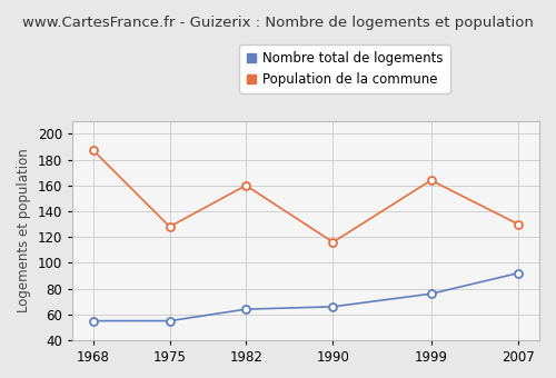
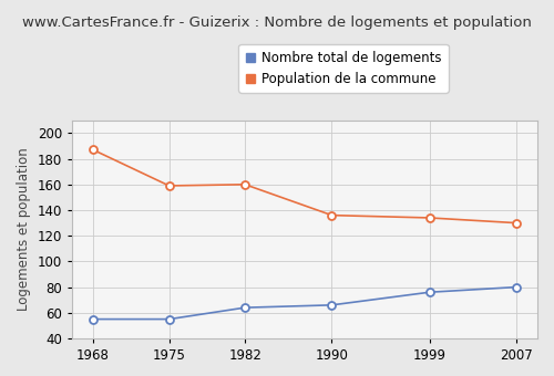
Population de la commune/1975: 128 -> 159
Population de la commune/1990: 116 -> 136
Population de la commune/1999: 164 -> 134
Nombre total de logements/2007: 92 -> 80
